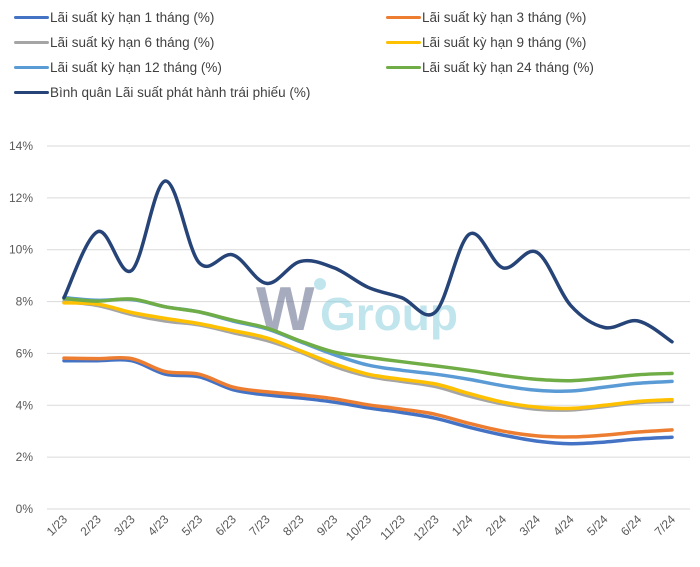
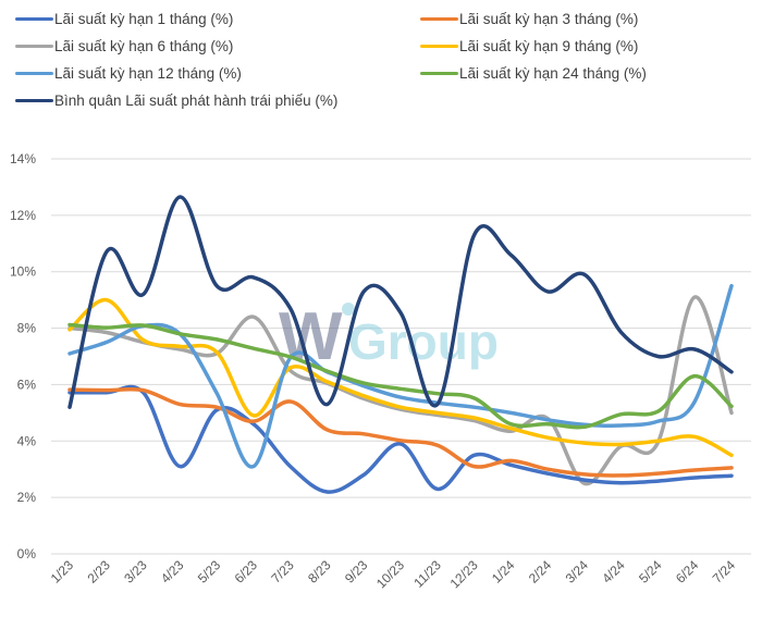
Lãi suất kỳ hạn 12 tháng (%)/1/23: 8.2% -> 7.1%
Bình quân Lãi suất phát hành trái phiếu (%)/1/23: 8.2% -> 5.2%
Lãi suất kỳ hạn 9 tháng (%)/2/23: 7.9% -> 9.0%
Lãi suất kỳ hạn 12 tháng (%)/2/23: 8.1% -> 7.5%
Lãi suất kỳ hạn 1 tháng (%)/4/23: 5.2% -> 3.1%
Lãi suất kỳ hạn 12 tháng (%)/5/23: 7.6% -> 5.7%
Lãi suất kỳ hạn 6 tháng (%)/6/23: 6.8% -> 8.4%
Lãi suất kỳ hạn 9 tháng (%)/6/23: 6.9% -> 4.9%
Lãi suất kỳ hạn 12 tháng (%)/6/23: 7.2% -> 3.1%
Lãi suất kỳ hạn 1 tháng (%)/7/23: 4.4% -> 3.1%
Lãi suất kỳ hạn 3 tháng (%)/7/23: 4.5% -> 5.4%
Lãi suất kỳ hạn 1 tháng (%)/8/23: 4.3% -> 2.2%
Bình quân Lãi suất phát hành trái phiếu (%)/8/23: 9.6% -> 5.3%
Lãi suất kỳ hạn 1 tháng (%)/9/23: 4.1% -> 2.8%
Lãi suất kỳ hạn 1 tháng (%)/11/23: 3.7% -> 2.3%
Bình quân Lãi suất phát hành trái phiếu (%)/11/23: 8.2% -> 5.3%
Lãi suất kỳ hạn 3 tháng (%)/12/23: 3.6% -> 3.1%
Bình quân Lãi suất phát hành trái phiếu (%)/12/23: 7.6% -> 11.3%
Lãi suất kỳ hạn 24 tháng (%)/1/24: 5.3% -> 4.6%
Lãi suất kỳ hạn 6 tháng (%)/2/24: 4.0% -> 4.8%
Lãi suất kỳ hạn 24 tháng (%)/2/24: 5.2% -> 4.6%
Lãi suất kỳ hạn 6 tháng (%)/3/24: 3.9% -> 2.5%
Lãi suất kỳ hạn 24 tháng (%)/3/24: 5.0% -> 4.5%
Lãi suất kỳ hạn 6 tháng (%)/6/24: 4.1% -> 9.1%
Lãi suất kỳ hạn 12 tháng (%)/6/24: 4.8% -> 5.4%
Lãi suất kỳ hạn 24 tháng (%)/6/24: 5.2% -> 6.3%
Lãi suất kỳ hạn 6 tháng (%)/7/24: 4.2% -> 5.0%
Lãi suất kỳ hạn 9 tháng (%)/7/24: 4.2% -> 3.5%
Lãi suất kỳ hạn 12 tháng (%)/7/24: 4.9% -> 9.5%
